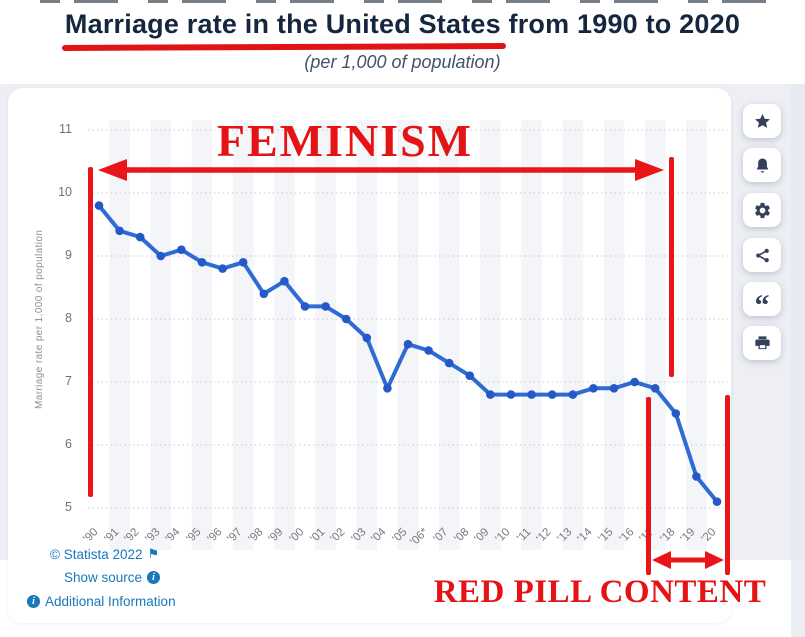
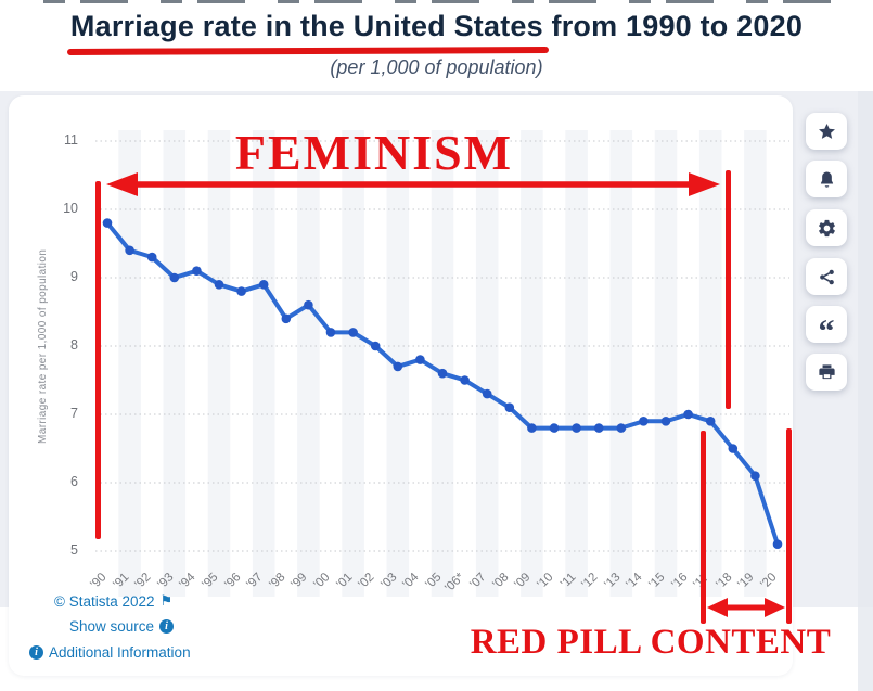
'04: 6.9 -> 7.8
'19: 5.5 -> 6.1
